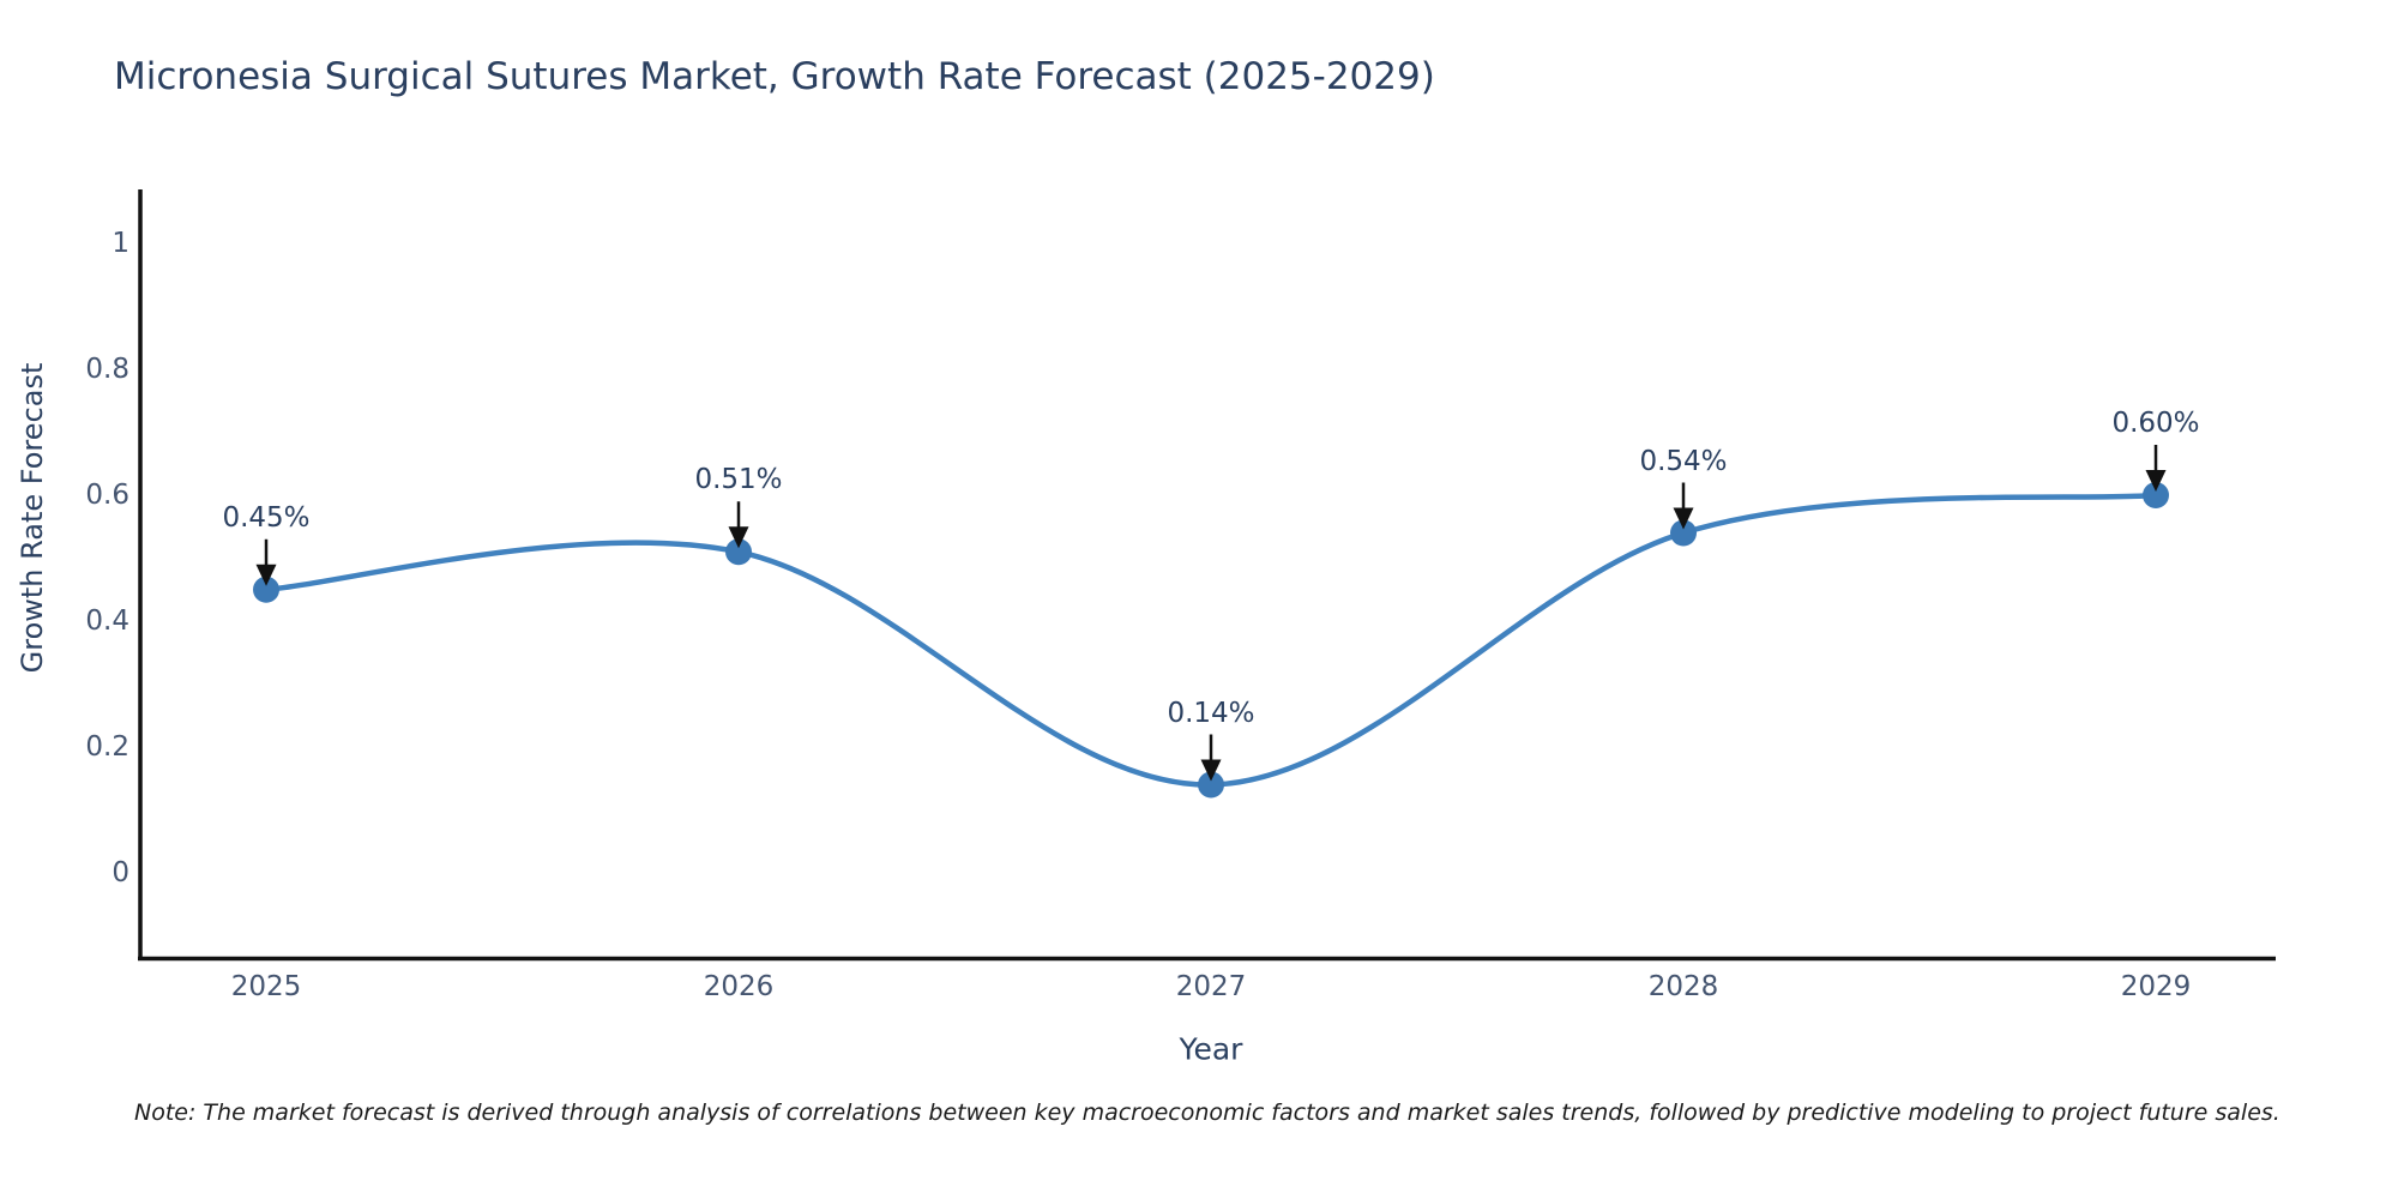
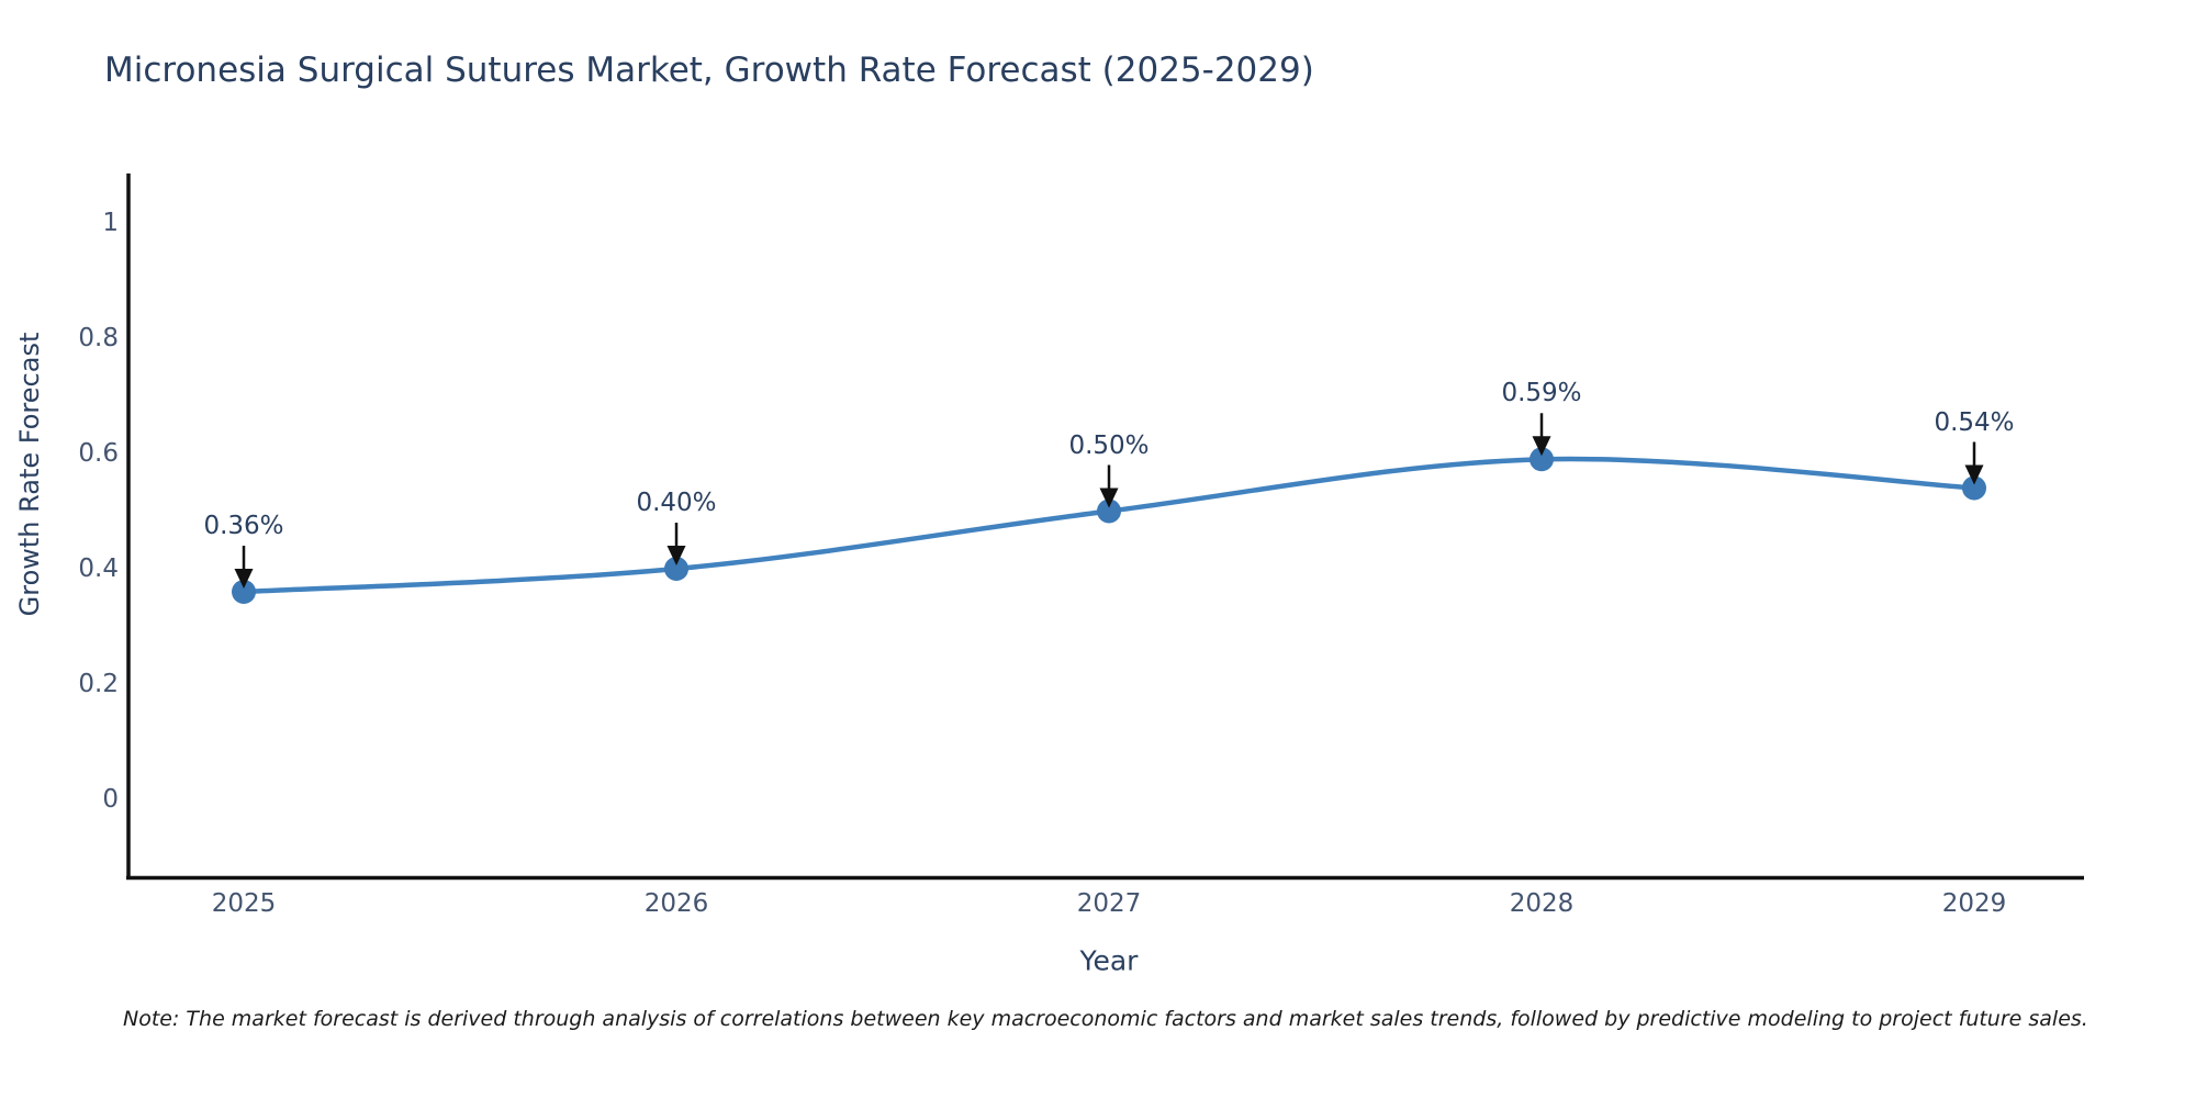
2025: 0.45% -> 0.36%
2026: 0.51% -> 0.40%
2027: 0.14% -> 0.50%
2028: 0.54% -> 0.59%
2029: 0.60% -> 0.54%
